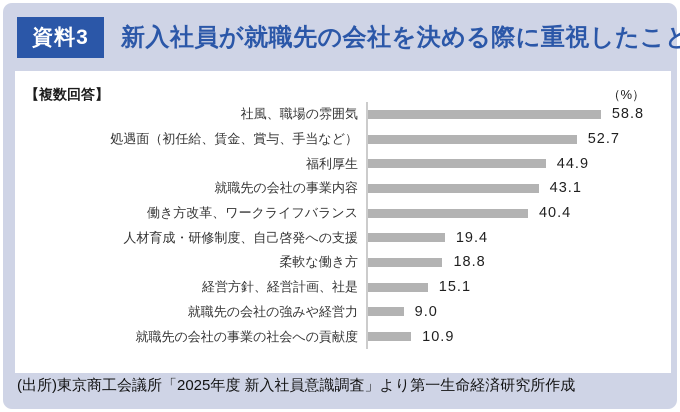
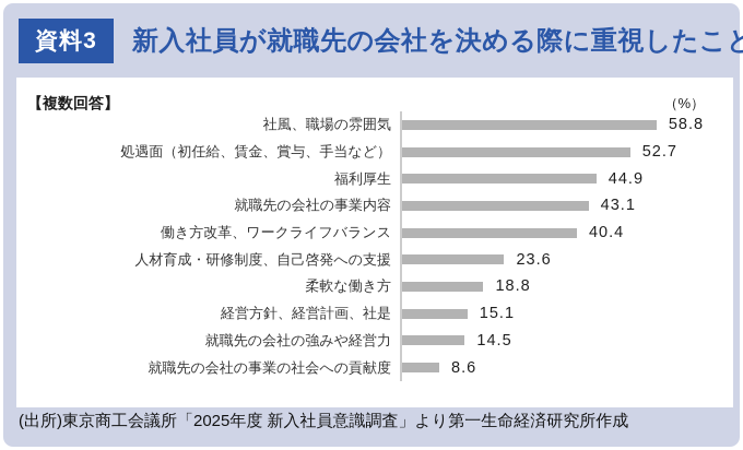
人材育成・研修制度、自己啓発への支援: 19.4 -> 23.6
就職先の会社の強みや経営力: 9.0 -> 14.5
就職先の会社の事業の社会への貢献度: 10.9 -> 8.6
